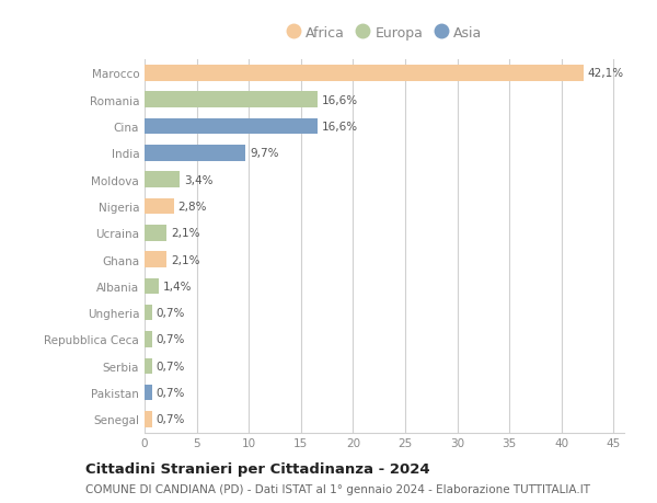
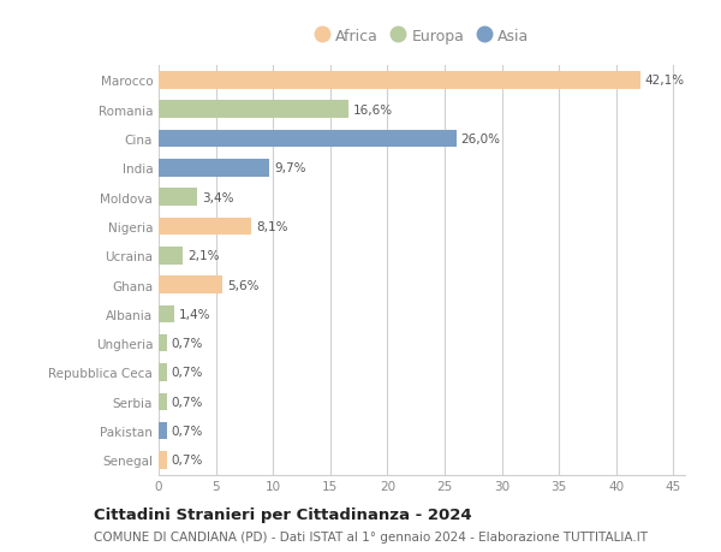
Cina: 16,6% -> 26,0%
Nigeria: 2,8% -> 8,1%
Ghana: 2,1% -> 5,6%
